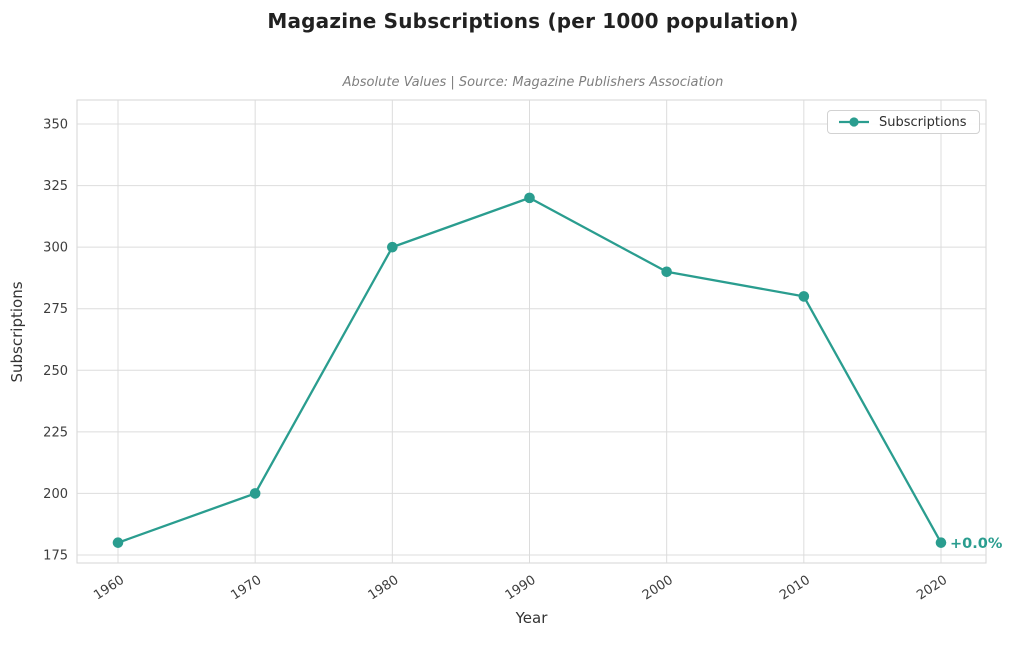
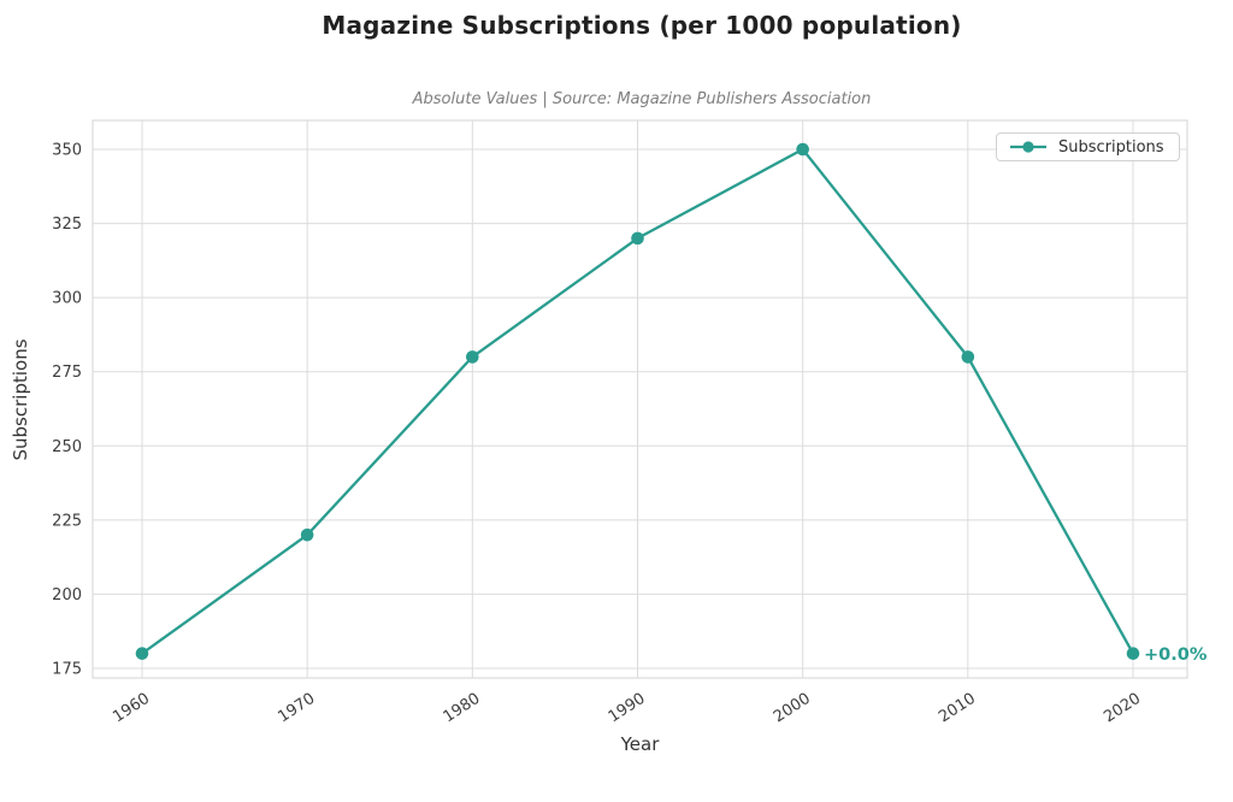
1970: 200 -> 220
1980: 300 -> 280
2000: 290 -> 350
